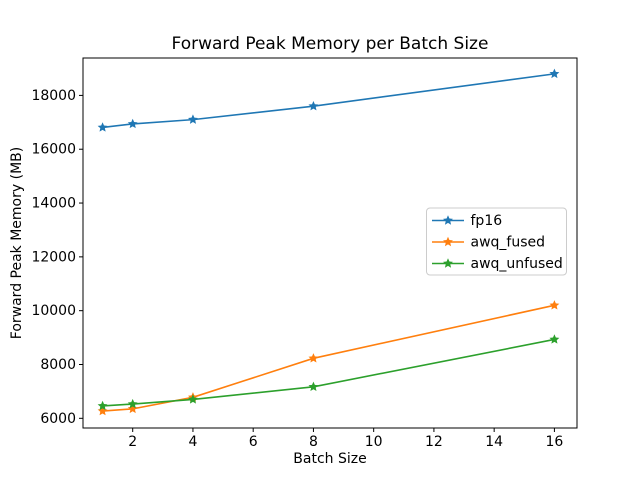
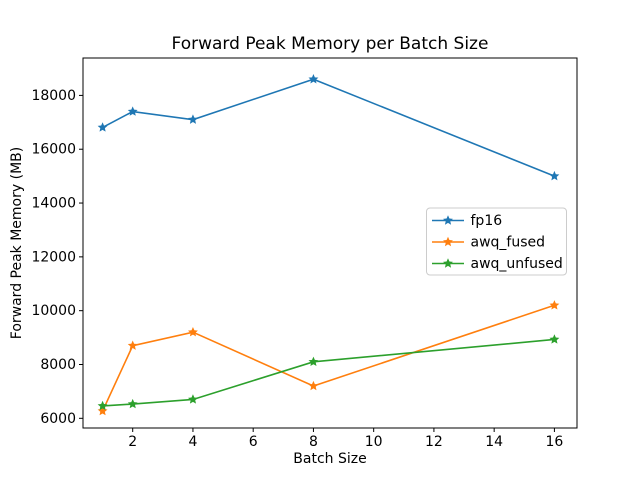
fp16/2: 16900 -> 17400
awq_fused/2: 6400 -> 8700
awq_fused/4: 6800 -> 9200
fp16/8: 17600 -> 18600
awq_fused/8: 8200 -> 7200
awq_unfused/8: 7200 -> 8100
fp16/16: 18800 -> 15000
